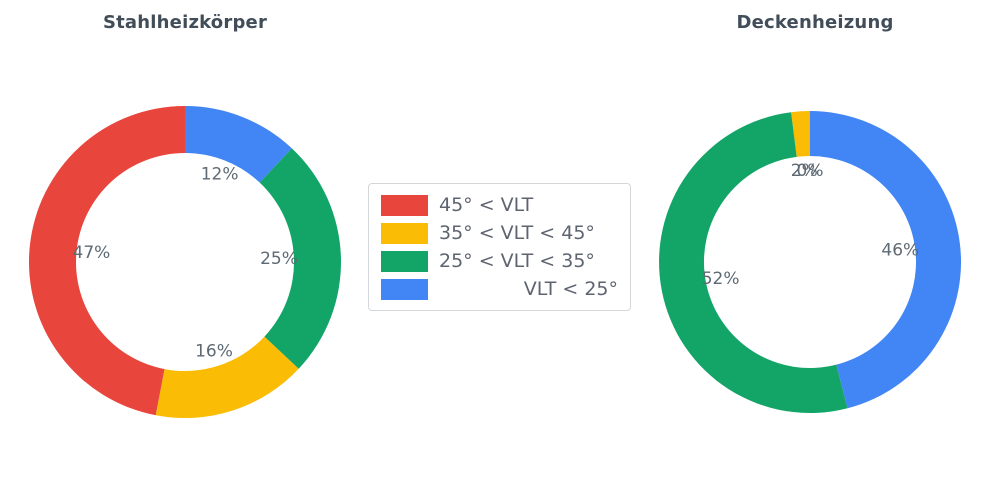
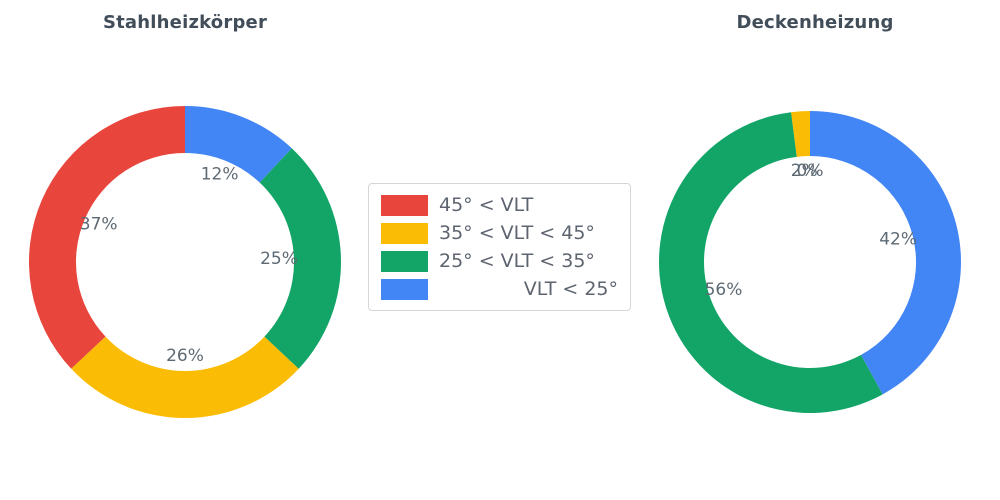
Stahlheizkörper/45° < VLT: 47% -> 37%
Stahlheizkörper/35° < VLT < 45°: 16% -> 26%
Deckenheizung/25° < VLT < 35°: 52% -> 56%
Deckenheizung/VLT < 25°: 46% -> 42%
